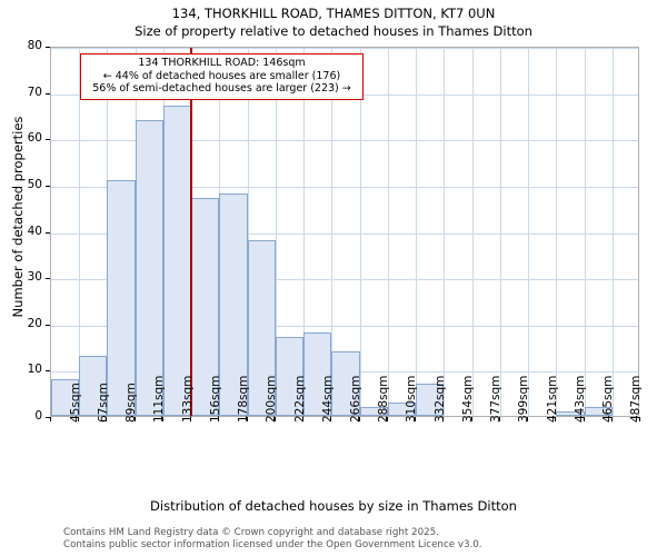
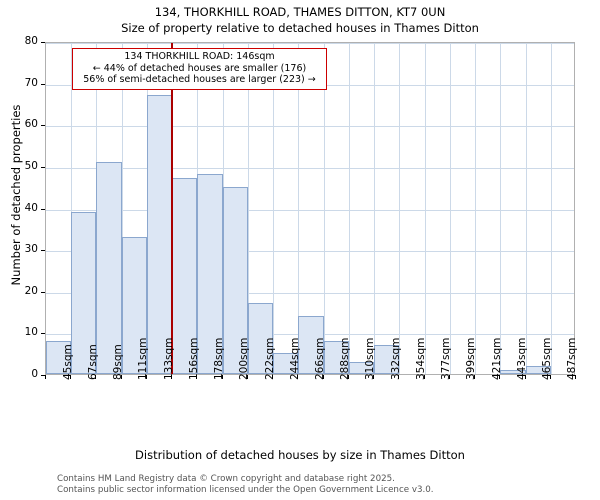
67sqm: 13 -> 39
111sqm: 64 -> 33
200sqm: 38 -> 45
244sqm: 18 -> 5
288sqm: 2 -> 8
